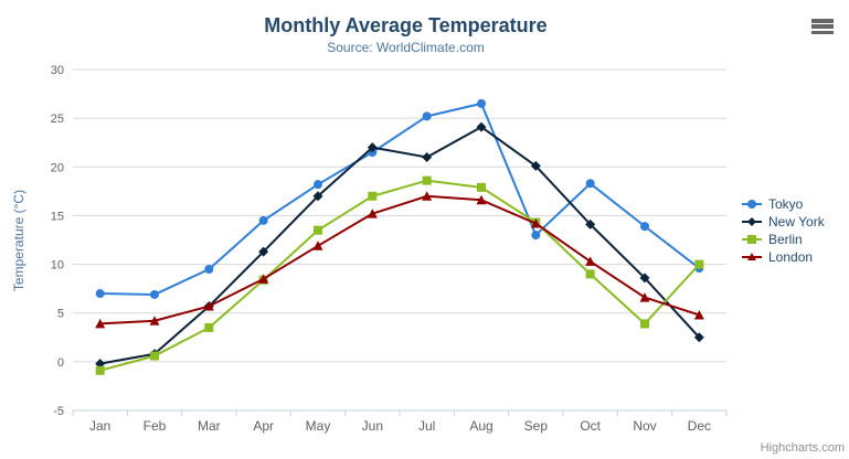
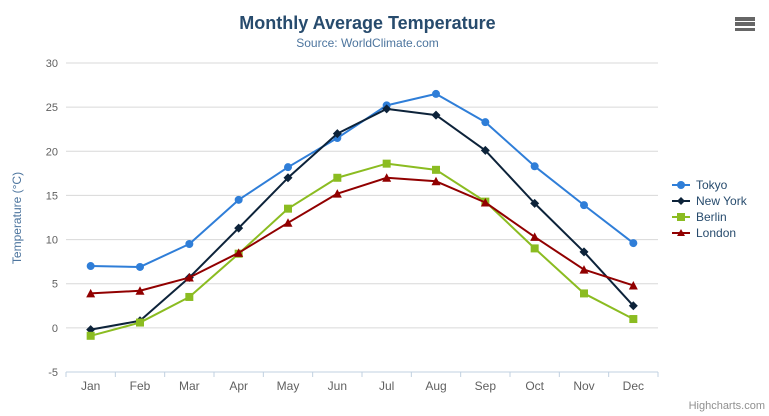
New York/Jul: 21 -> 25
Tokyo/Sep: 13 -> 23
Berlin/Dec: 10 -> 1
